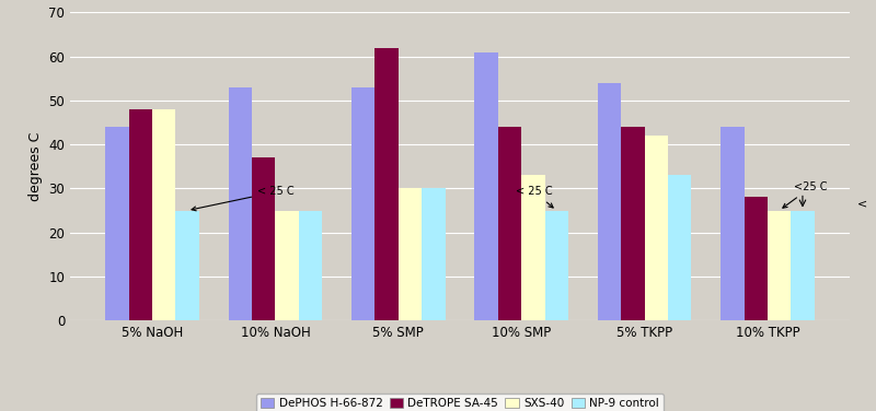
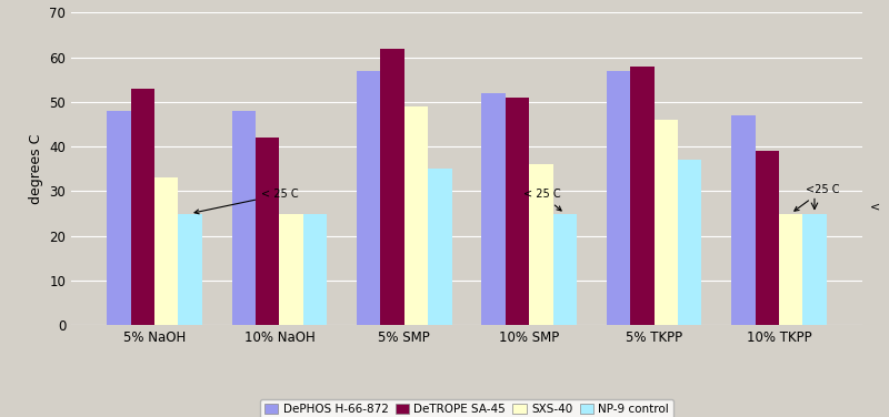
DePHOS H-66-872/5% NaOH: 44 -> 48
DeTROPE SA-45/5% NaOH: 48 -> 53
SXS-40/5% NaOH: 48 -> 33
DePHOS H-66-872/10% NaOH: 53 -> 48
DeTROPE SA-45/10% NaOH: 37 -> 42
DePHOS H-66-872/5% SMP: 53 -> 57
SXS-40/5% SMP: 30 -> 49
NP-9 control/5% SMP: 30 -> 35
DePHOS H-66-872/10% SMP: 61 -> 52
DeTROPE SA-45/10% SMP: 44 -> 51
SXS-40/10% SMP: 33 -> 36
DePHOS H-66-872/5% TKPP: 54 -> 57
DeTROPE SA-45/5% TKPP: 44 -> 58
SXS-40/5% TKPP: 42 -> 46
NP-9 control/5% TKPP: 33 -> 37
DePHOS H-66-872/10% TKPP: 44 -> 47
DeTROPE SA-45/10% TKPP: 28 -> 39
